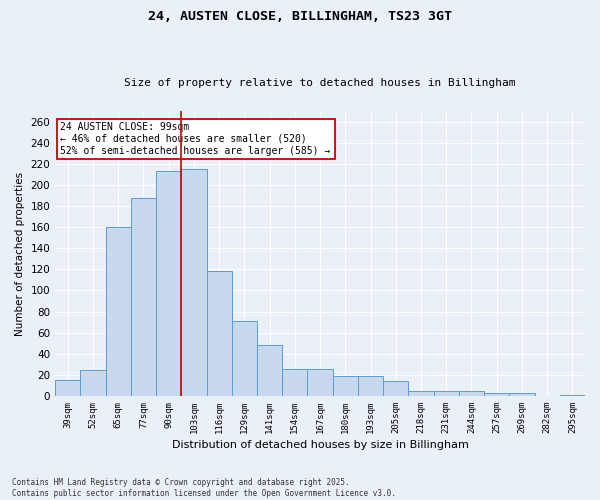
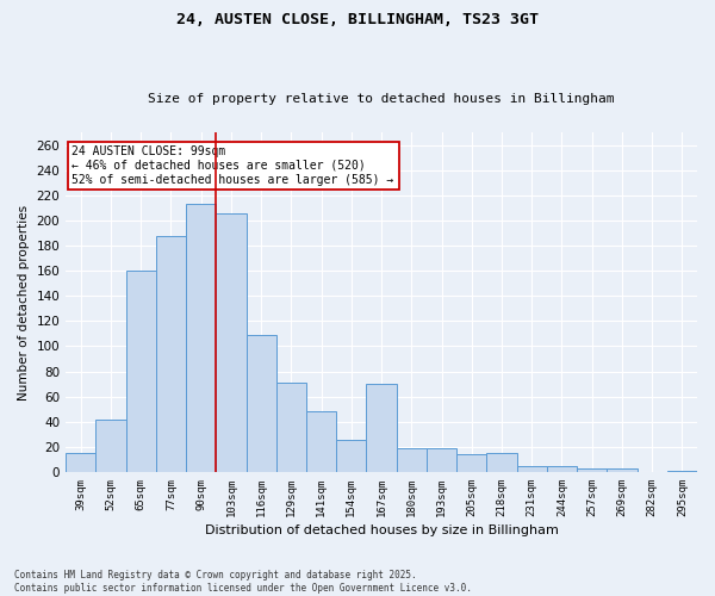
52sqm: 25 -> 42
103sqm: 215 -> 206
116sqm: 118 -> 109
167sqm: 26 -> 70
218sqm: 5 -> 15
